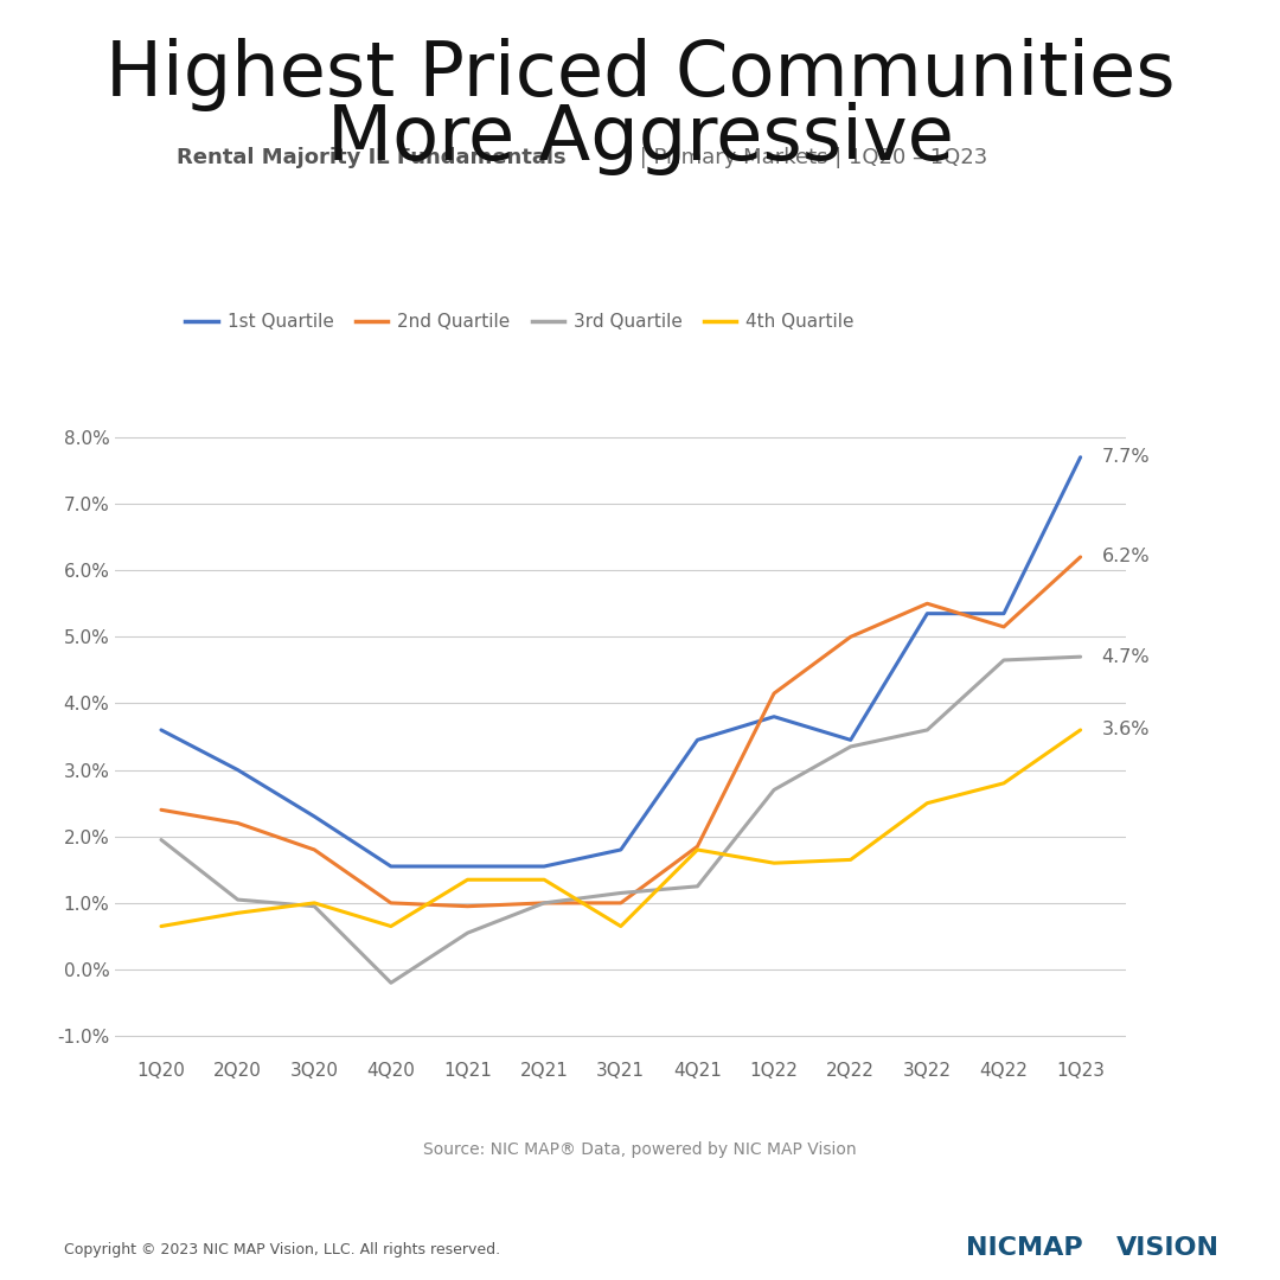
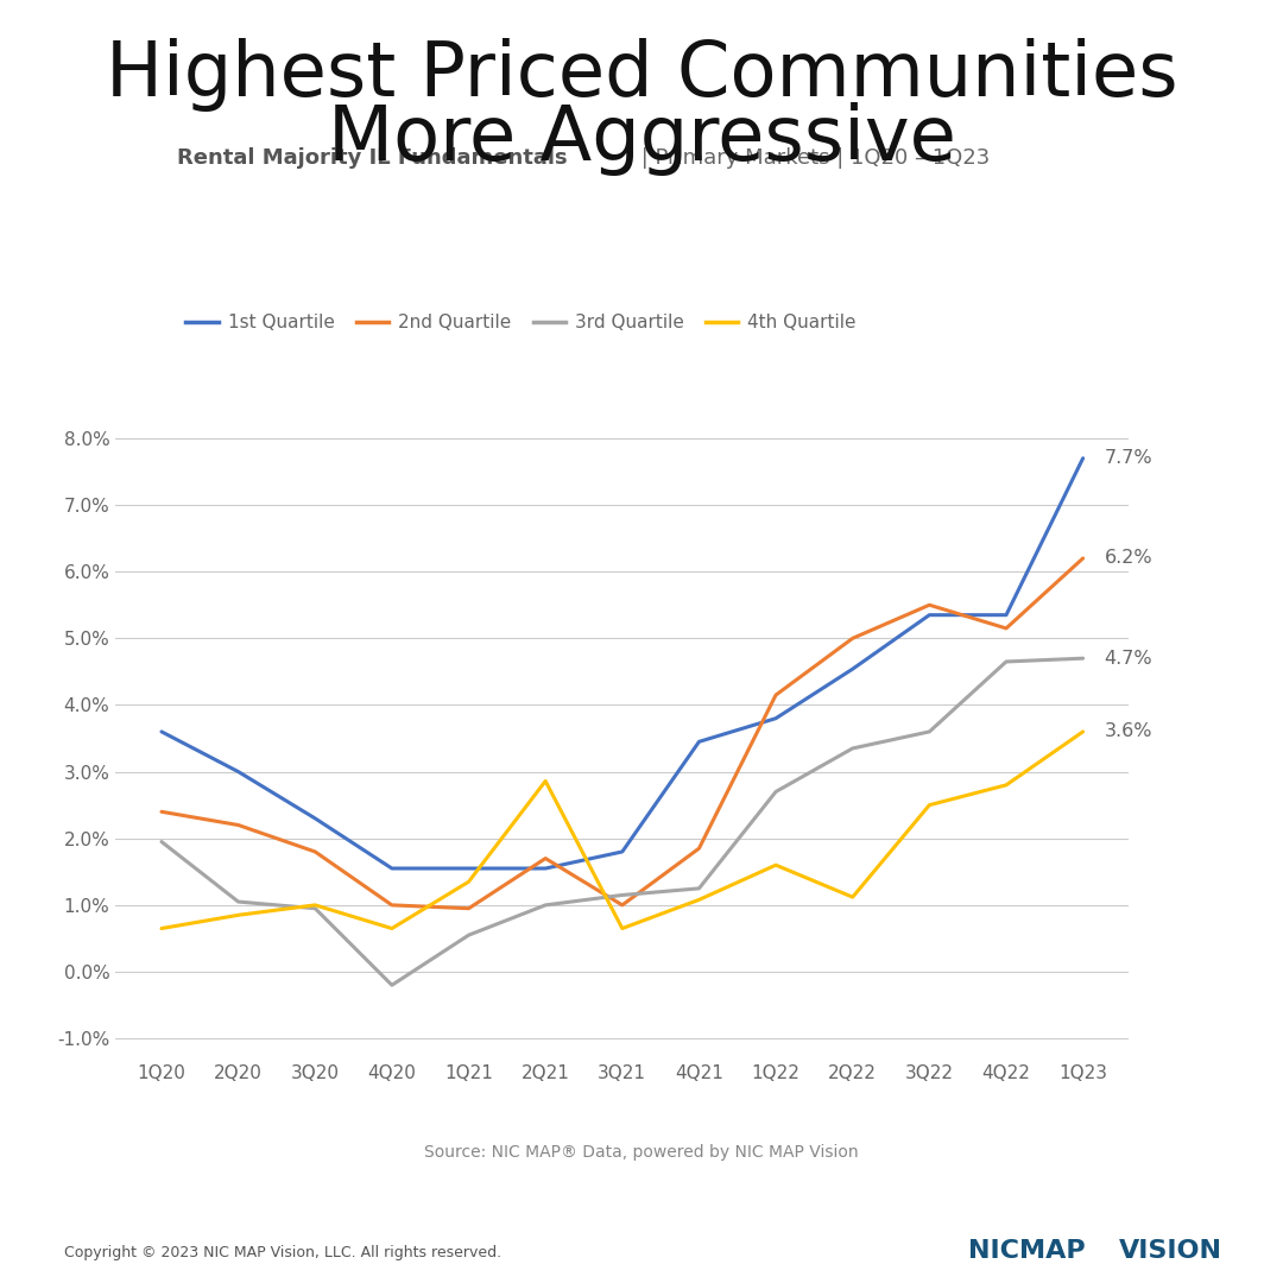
2nd Quartile/2Q21: 1.00% -> 1.70%
4th Quartile/2Q21: 1.35% -> 2.86%
4th Quartile/4Q21: 1.80% -> 1.08%
1st Quartile/2Q22: 3.45% -> 4.54%
4th Quartile/2Q22: 1.65% -> 1.12%
